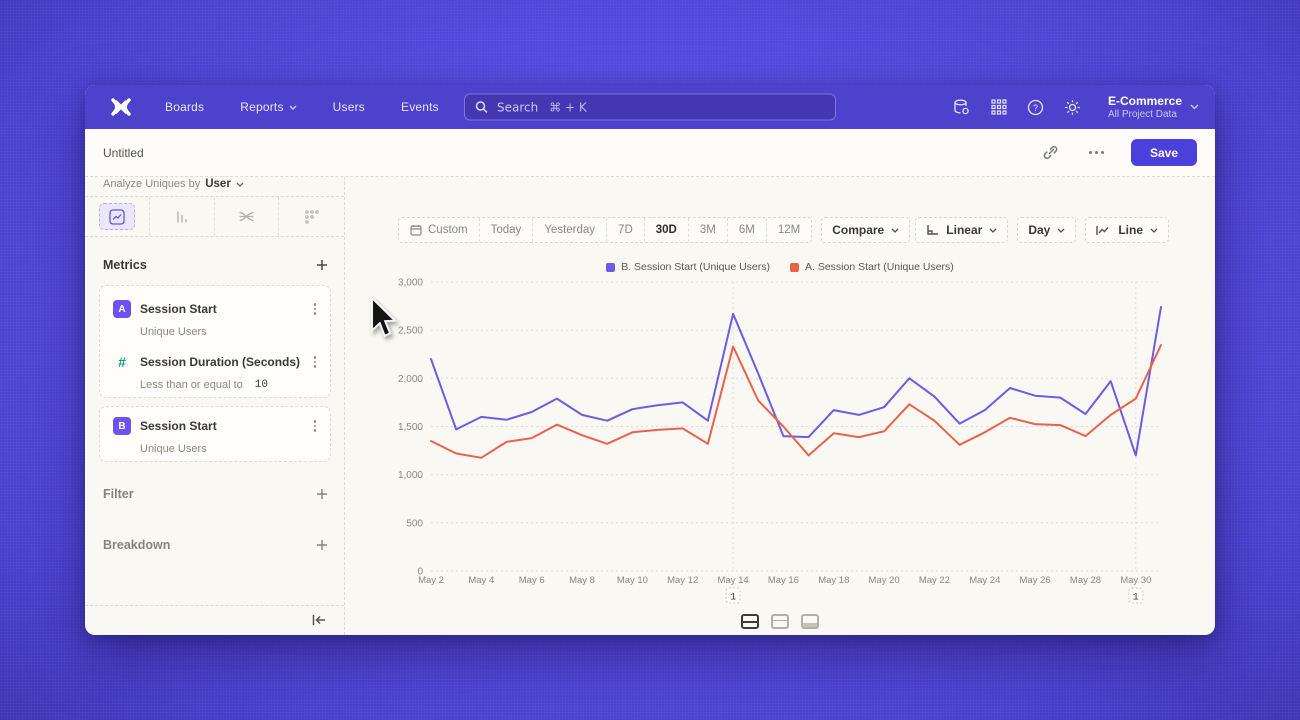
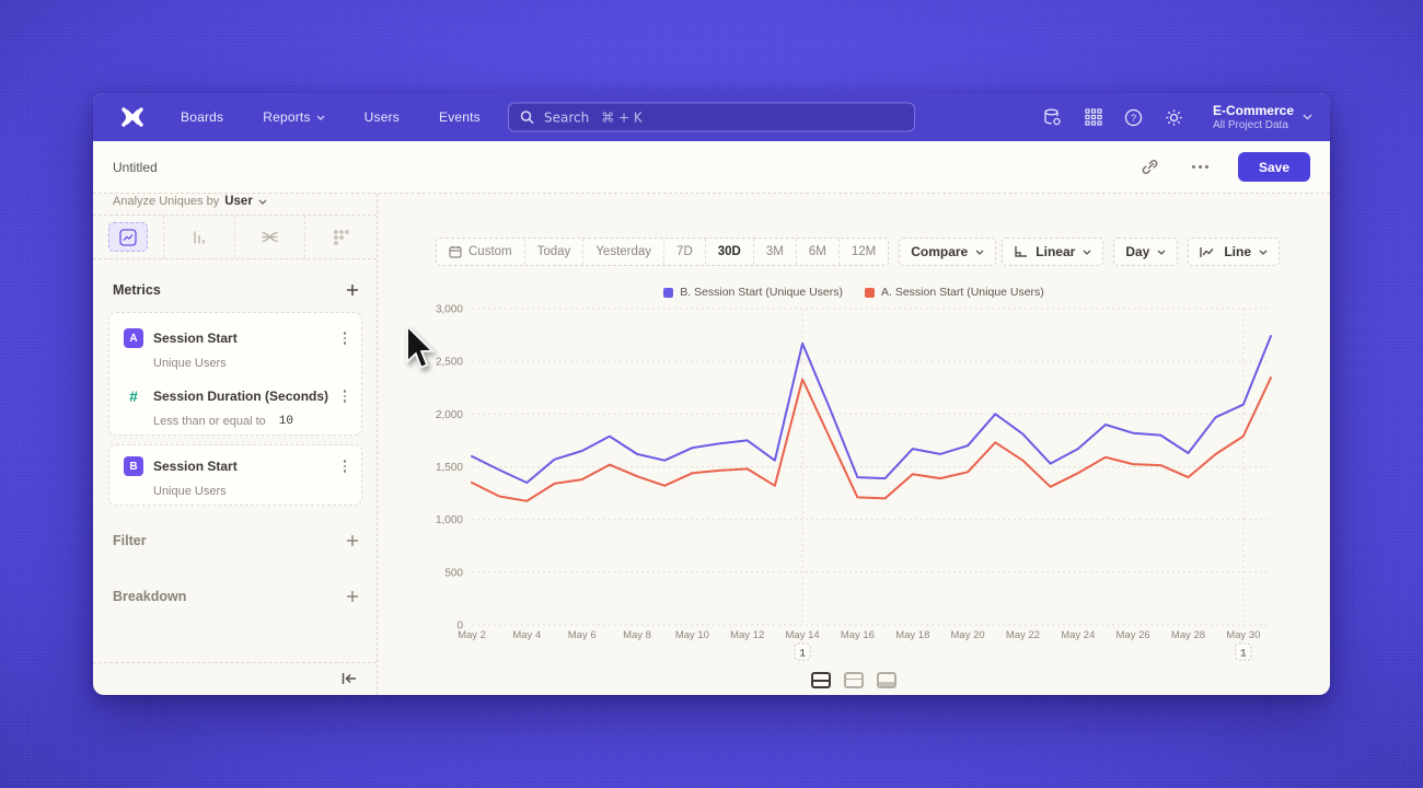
B. Session Start (Unique Users)/May 2: 2200 -> 1600
B. Session Start (Unique Users)/May 4: 1600 -> 1400
A. Session Start (Unique Users)/May 16: 1500 -> 1200
B. Session Start (Unique Users)/May 30: 1200 -> 2100
